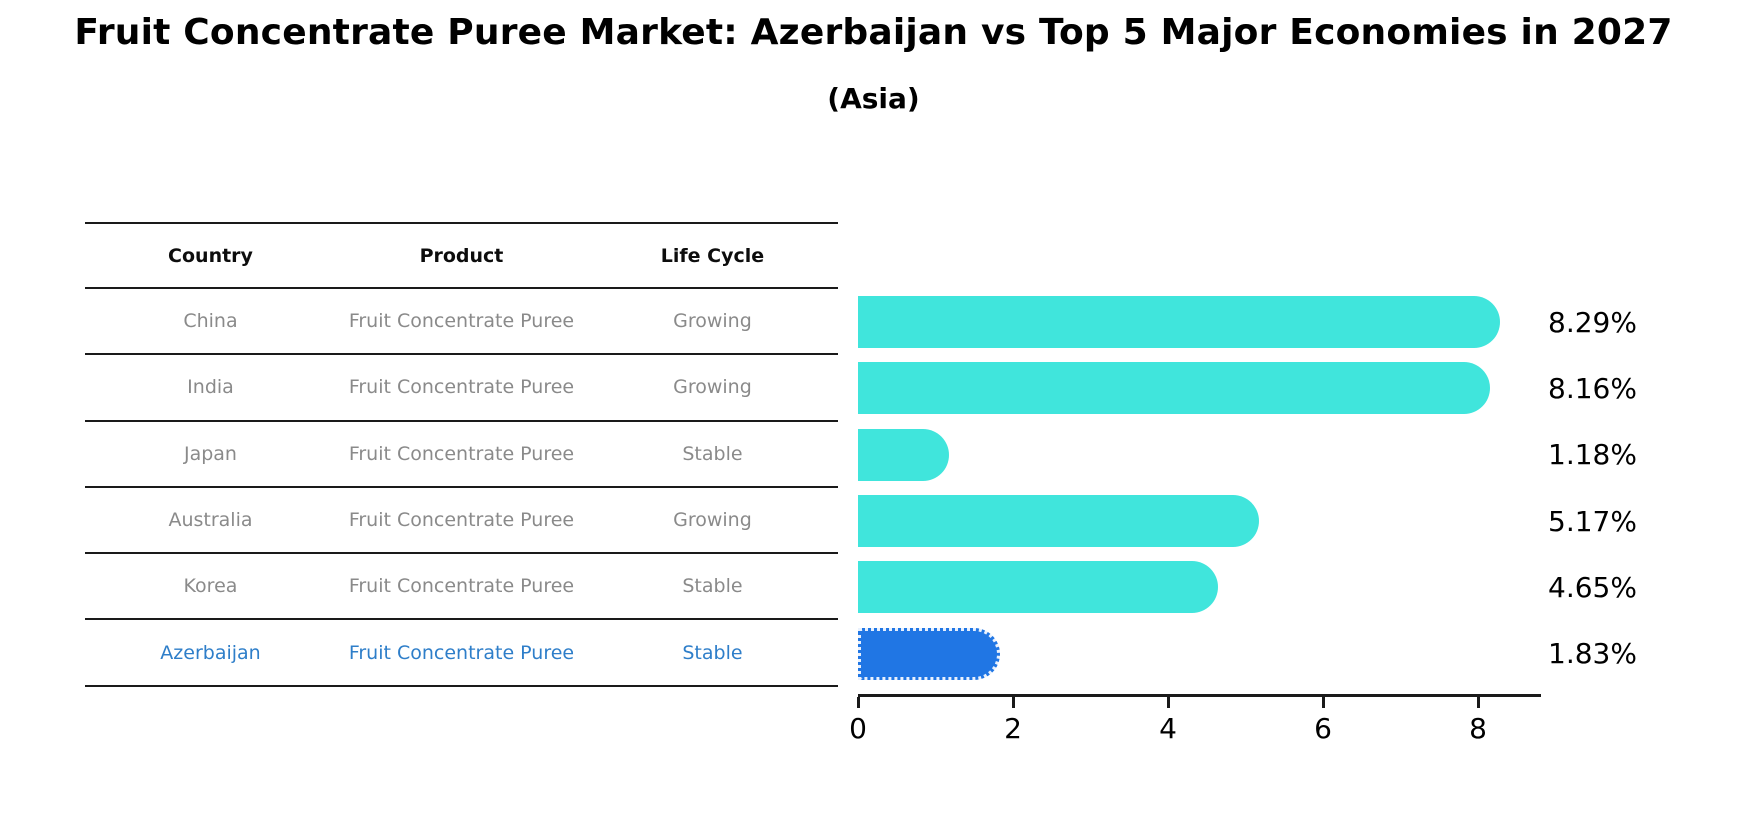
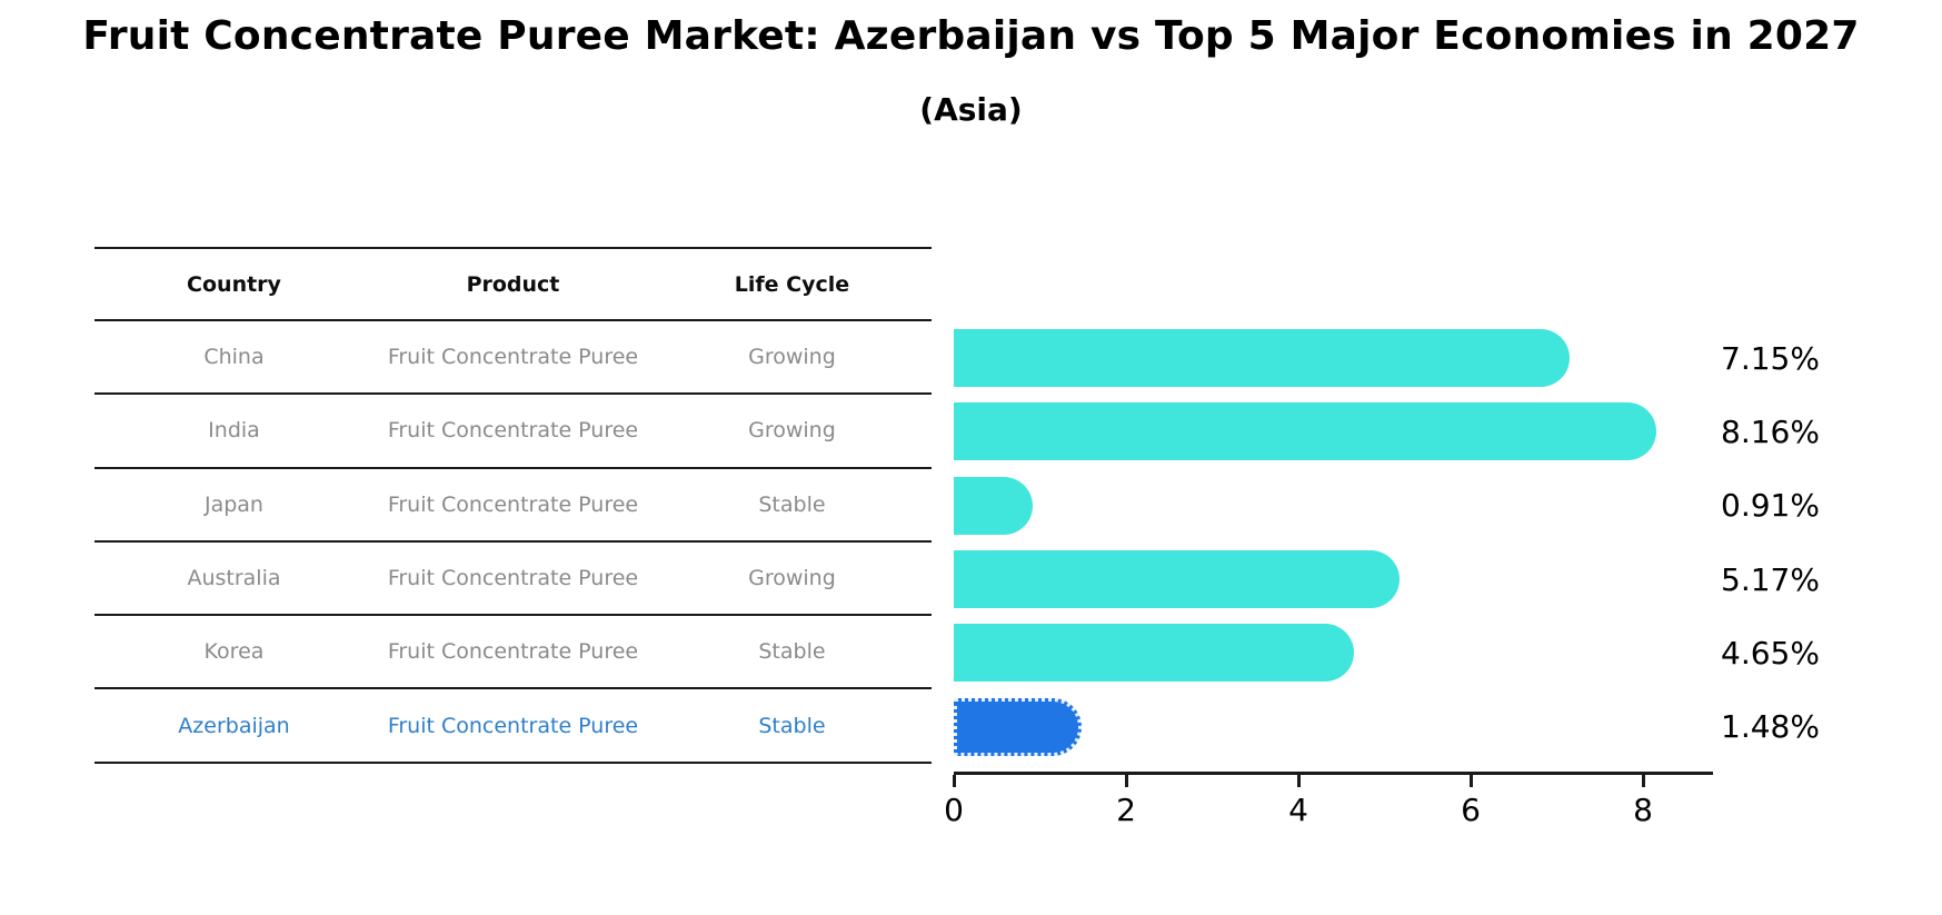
China: 8.29% -> 7.15%
Japan: 1.18% -> 0.91%
Azerbaijan: 1.83% -> 1.48%
